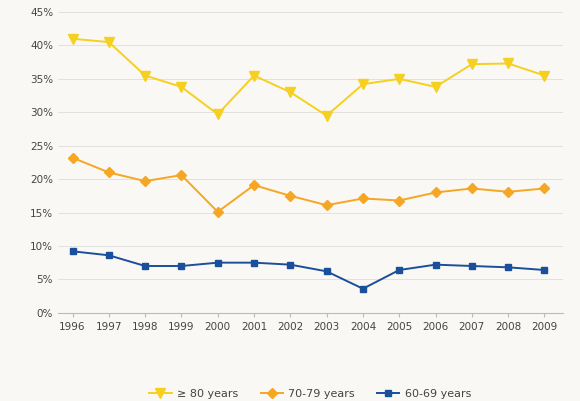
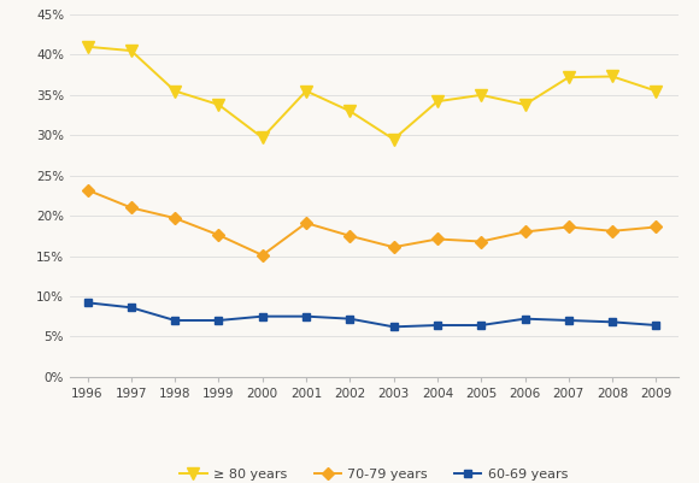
70-79 years/1999: 20.6% -> 17.6%
60-69 years/2004: 3.6% -> 6.4%
